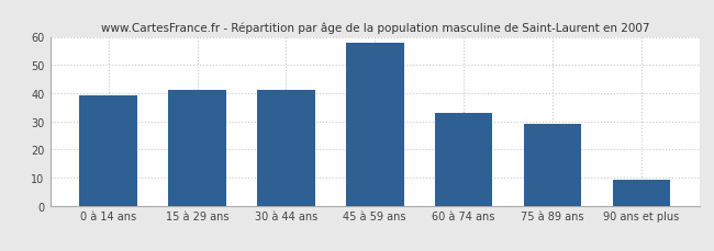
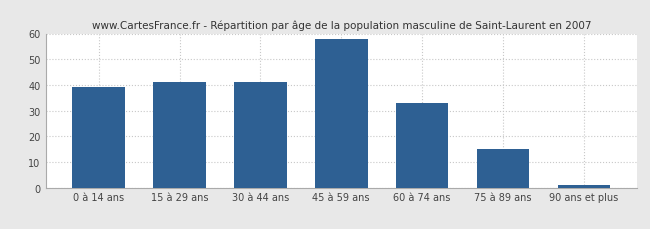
75 à 89 ans: 29 -> 15
90 ans et plus: 9 -> 1
